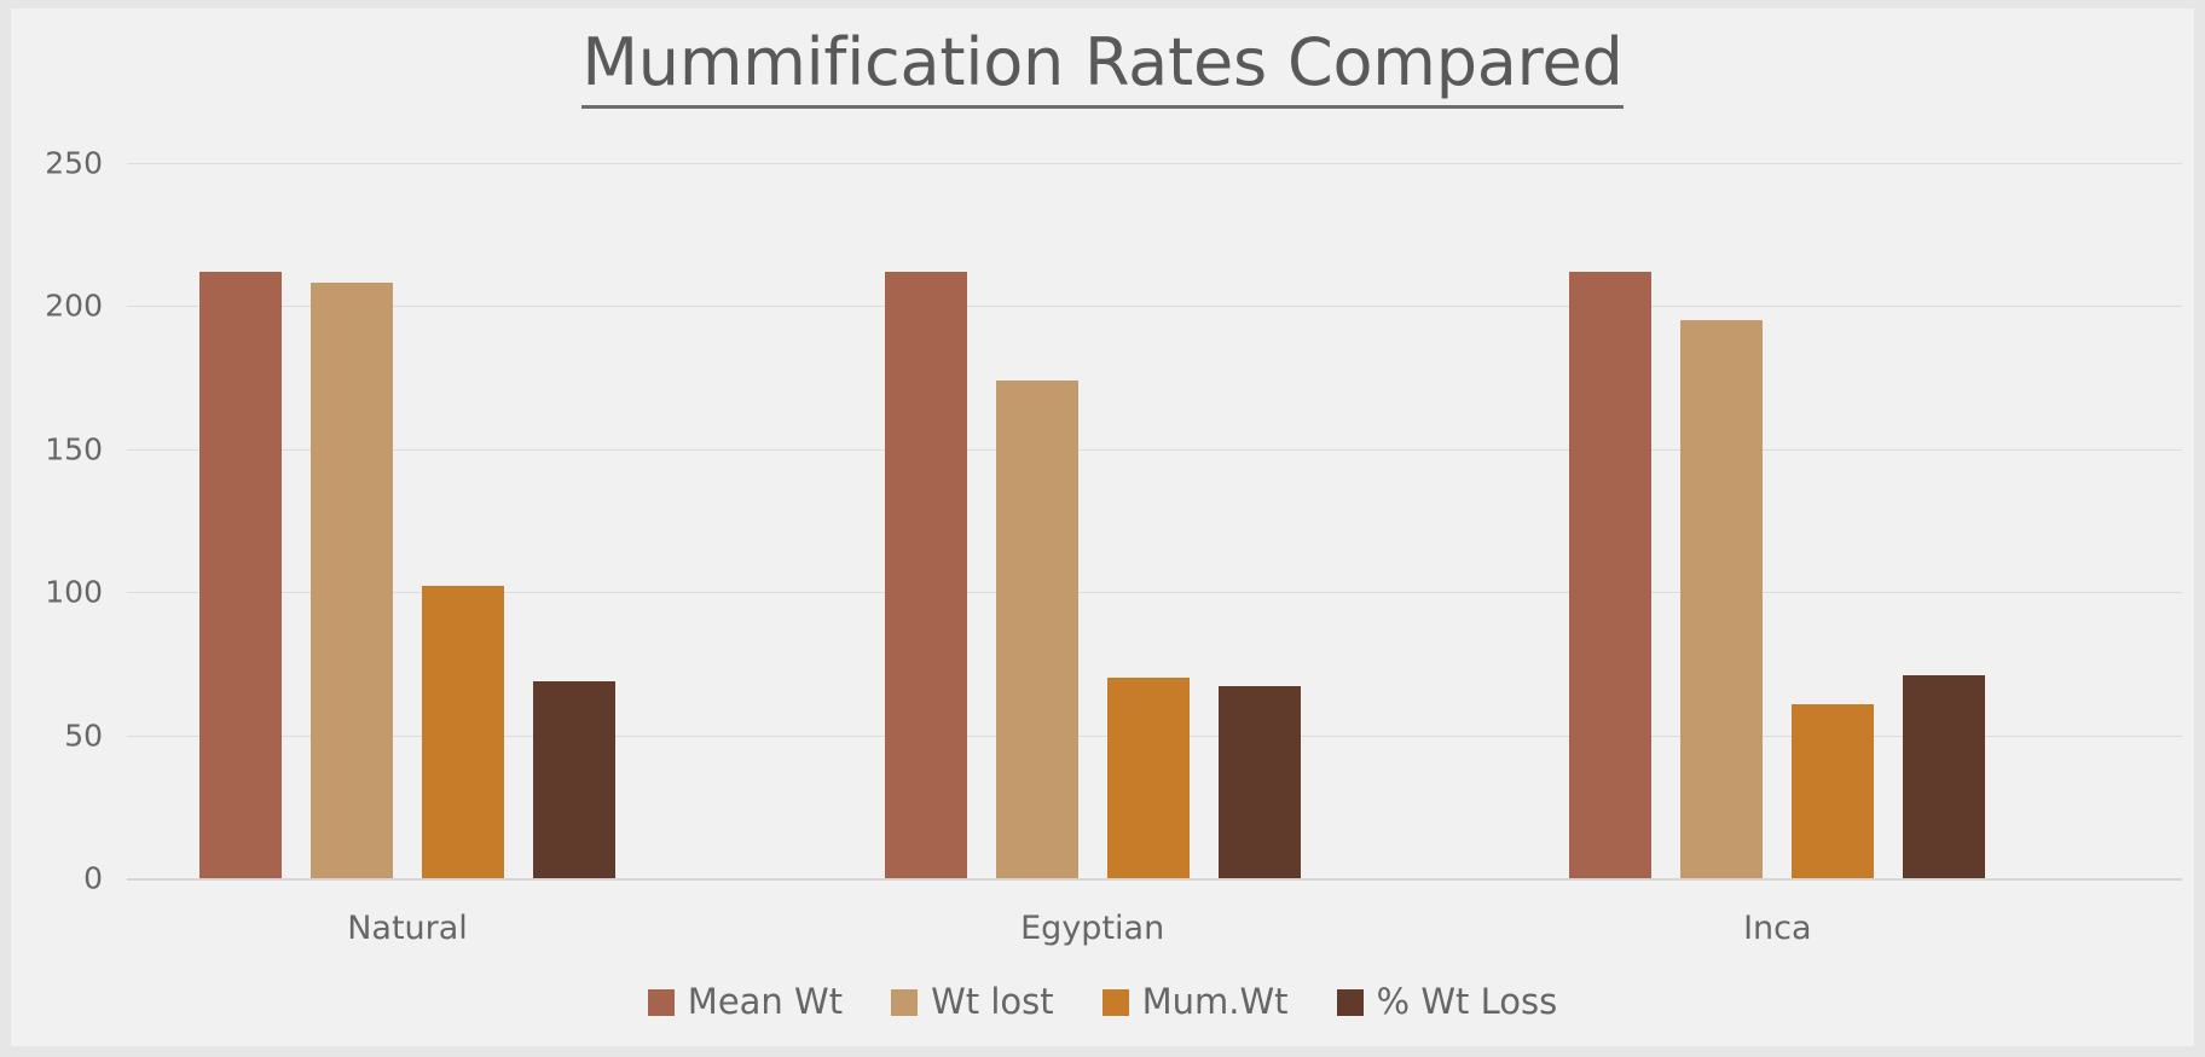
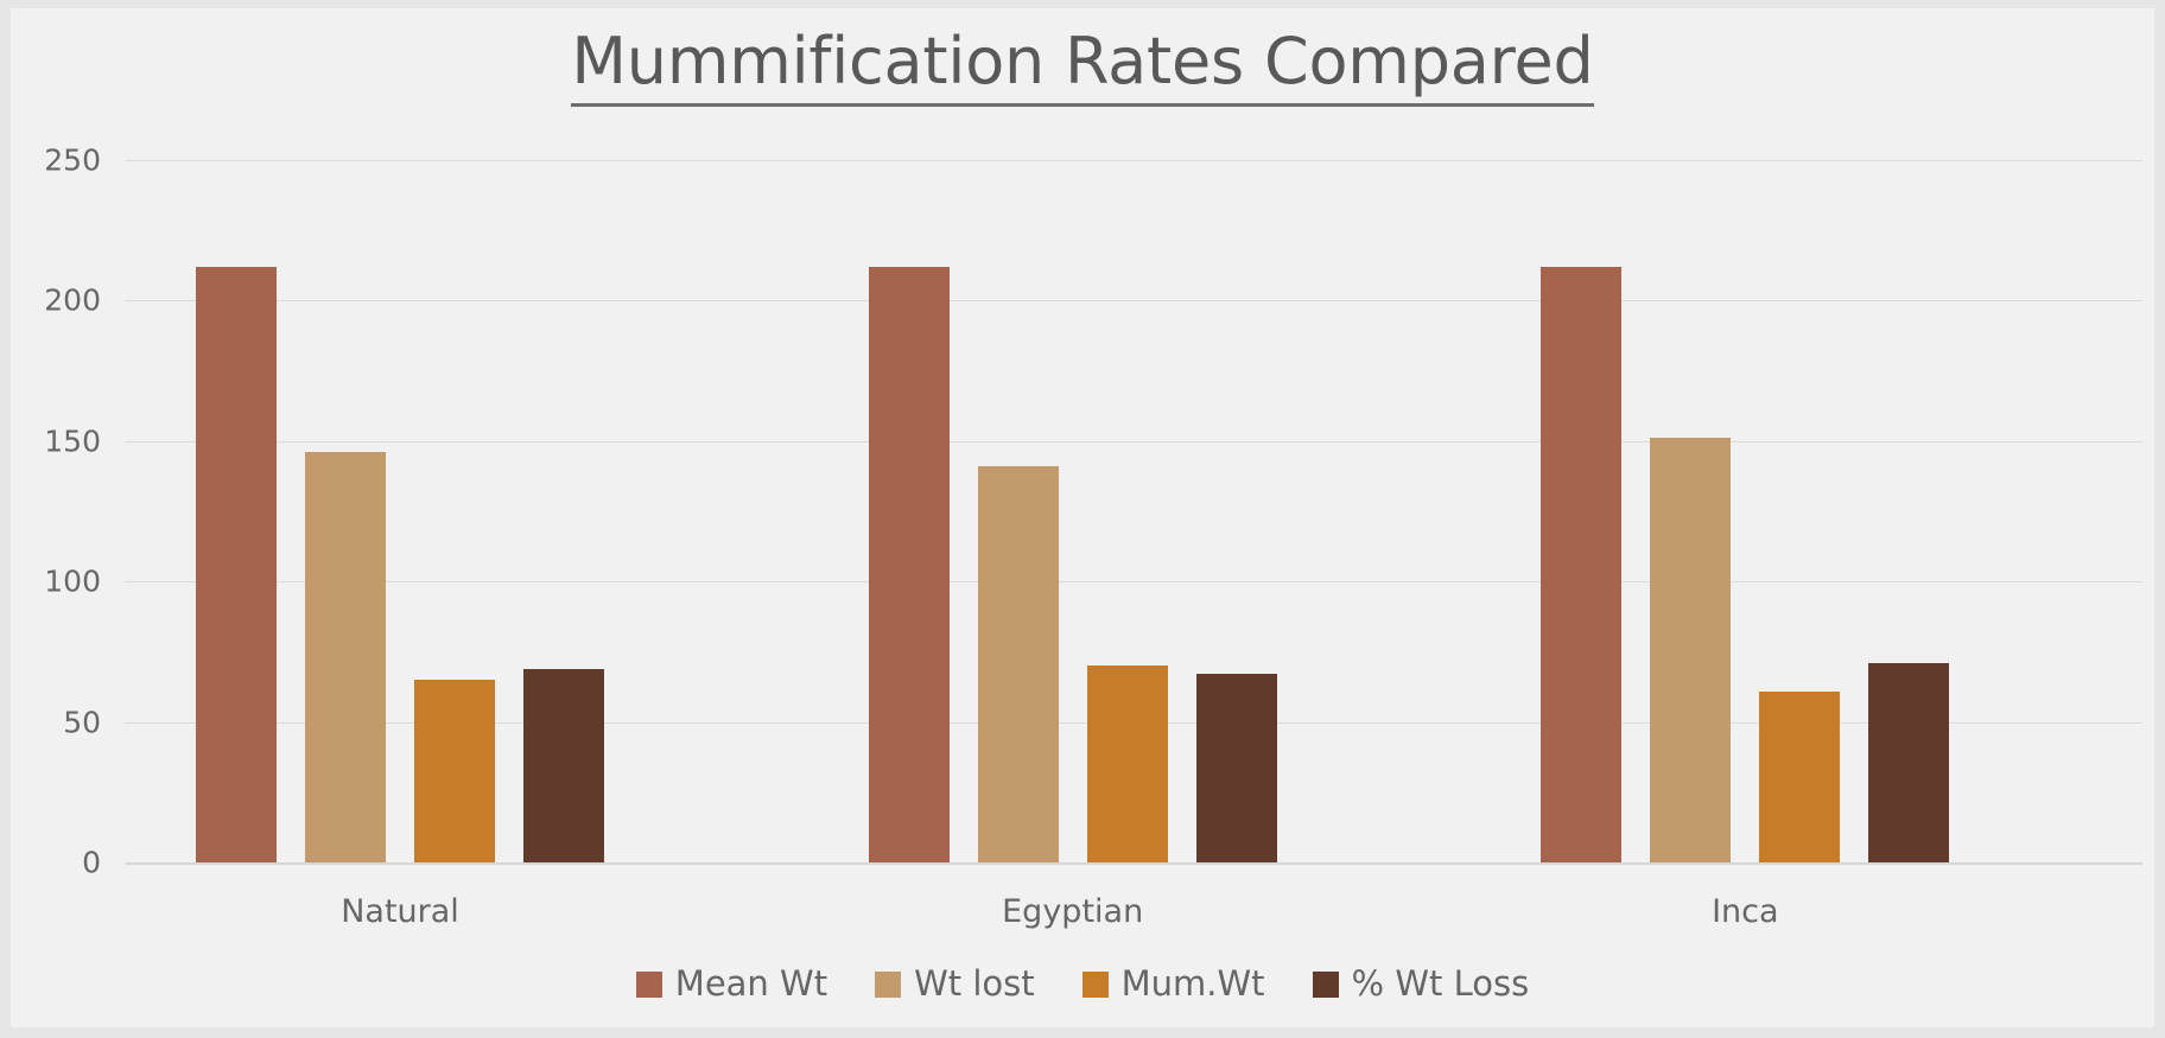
Wt lost/Natural: 208 -> 146
Mum.Wt/Natural: 102 -> 65
Wt lost/Egyptian: 174 -> 141
Wt lost/Inca: 195 -> 151
